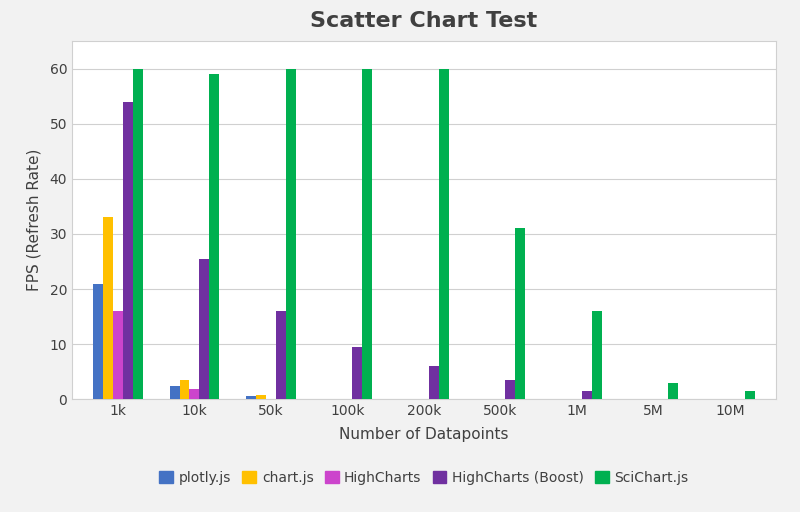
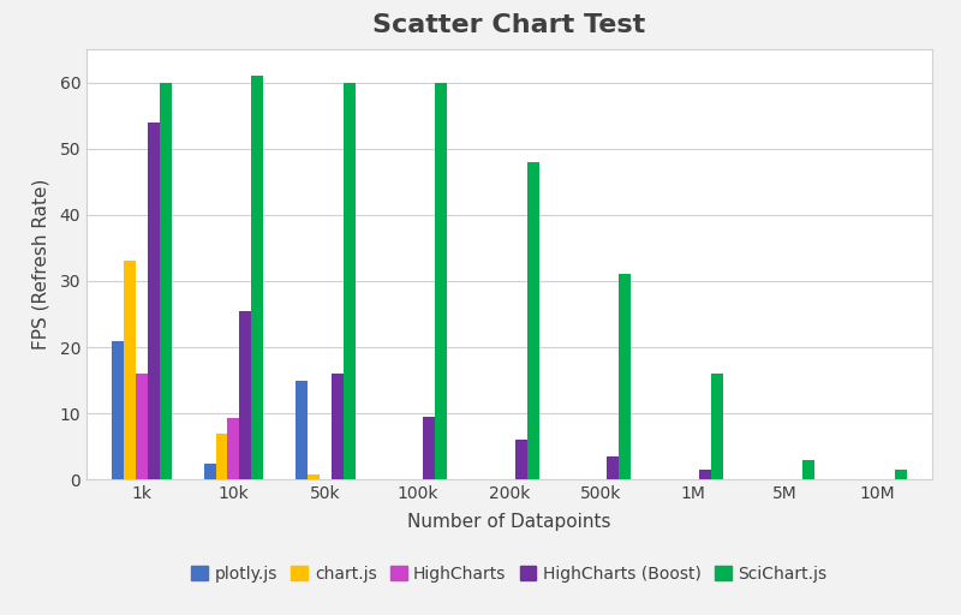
chart.js/10k: 3.5 -> 7.0
HighCharts/10k: 1.8 -> 9.4
SciChart.js/10k: 59.0 -> 61.0
plotly.js/50k: 0.7 -> 15.0
SciChart.js/200k: 60.0 -> 48.0
